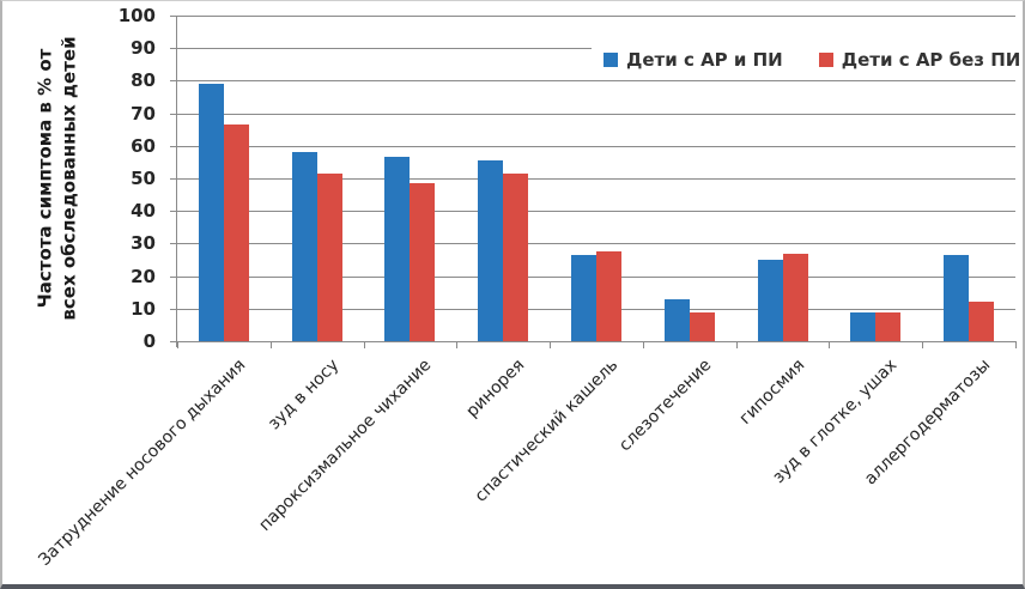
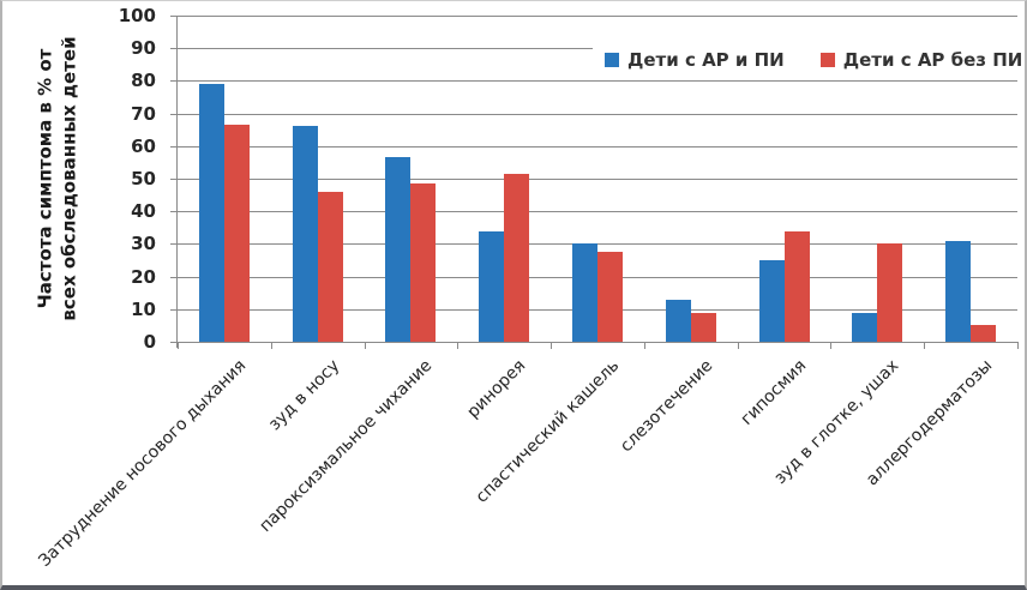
Дети с АР и ПИ/зуд в носу: 58 -> 66
Дети с АР без ПИ/зуд в носу: 52 -> 46
Дети с АР и ПИ/ринорея: 56 -> 34
Дети с АР и ПИ/спастический кашель: 26 -> 30
Дети с АР без ПИ/гипосмия: 27 -> 34
Дети с АР без ПИ/зуд в глотке, ушах: 9 -> 30
Дети с АР и ПИ/аллергодерматозы: 26 -> 31
Дети с АР без ПИ/аллергодерматозы: 12 -> 5
